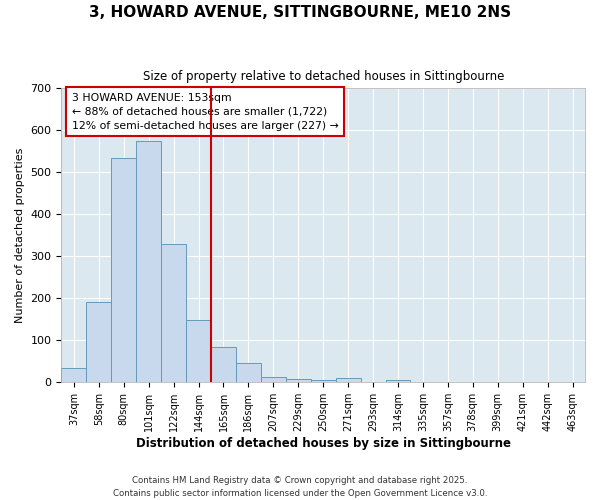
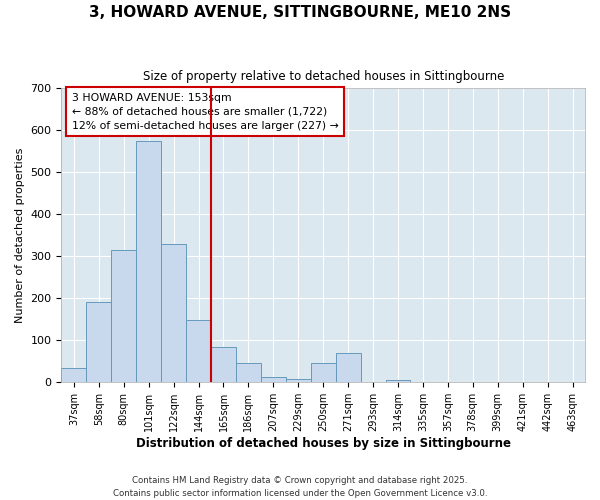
80sqm: 533 -> 315
250sqm: 5 -> 45
271sqm: 10 -> 70
